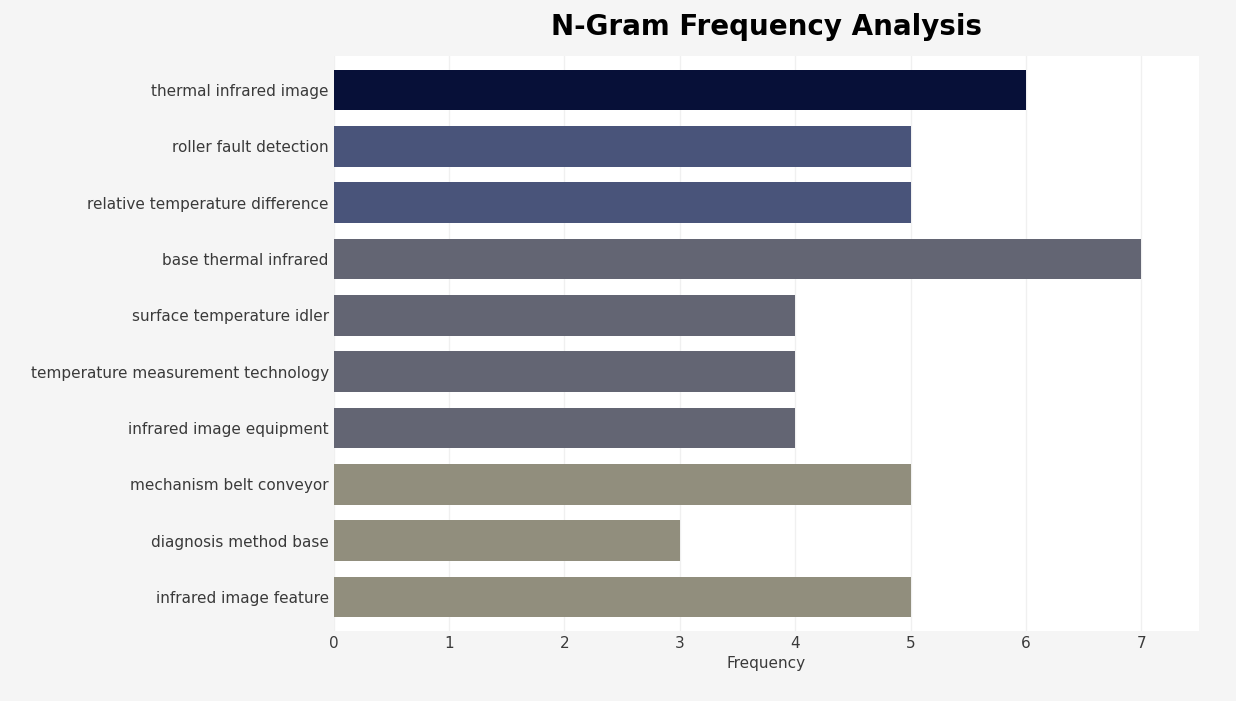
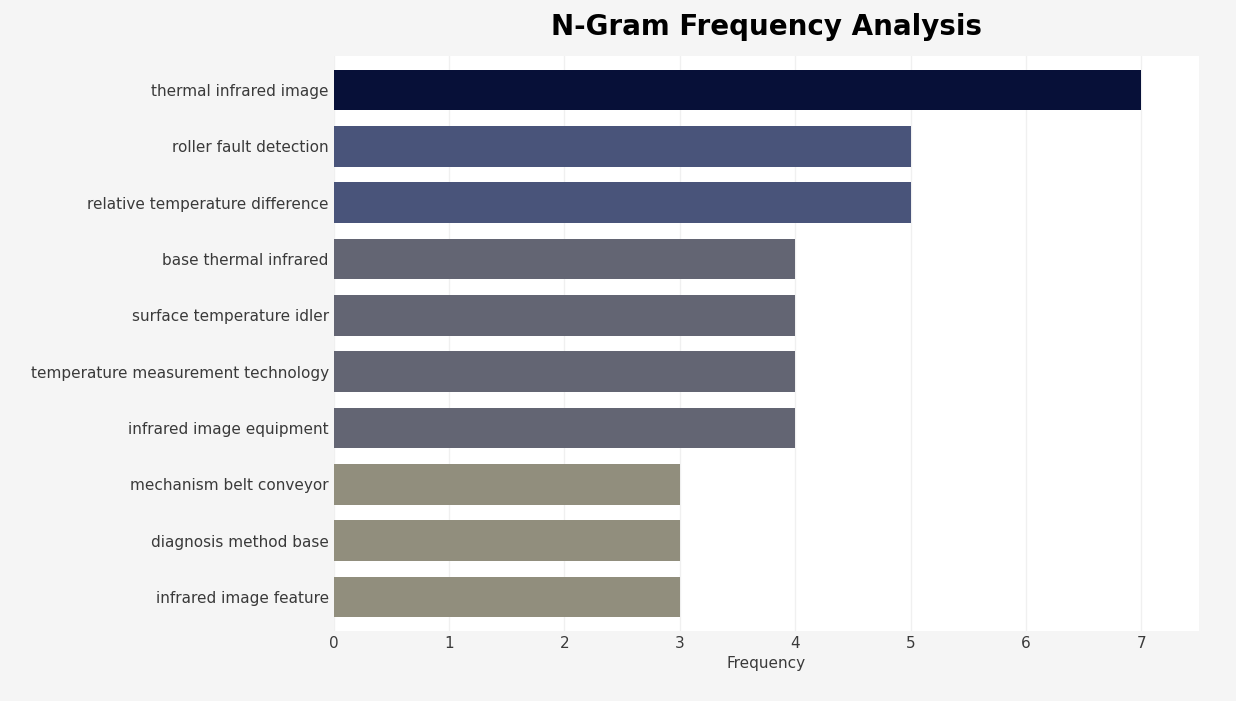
thermal infrared image: 6 -> 7
base thermal infrared: 7 -> 4
mechanism belt conveyor: 5 -> 3
infrared image feature: 5 -> 3
